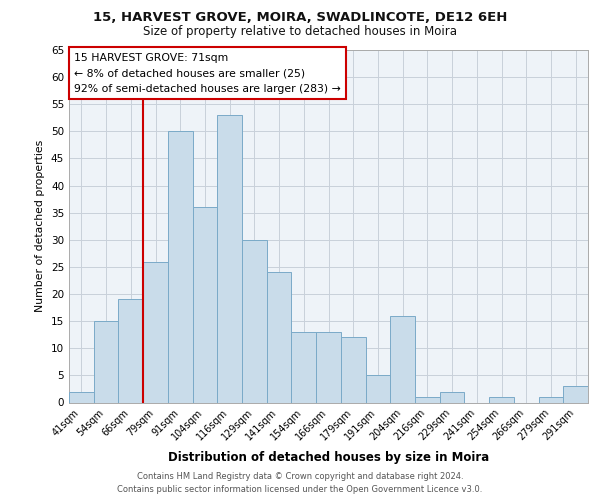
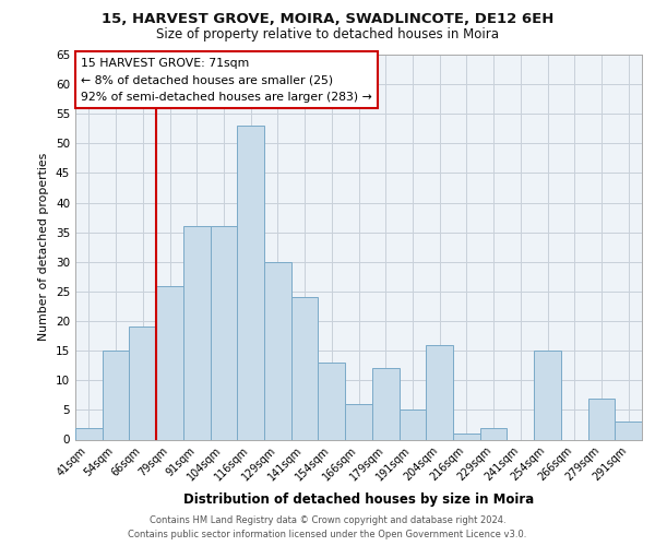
91sqm: 50 -> 36
166sqm: 13 -> 6
254sqm: 1 -> 15
279sqm: 1 -> 7
